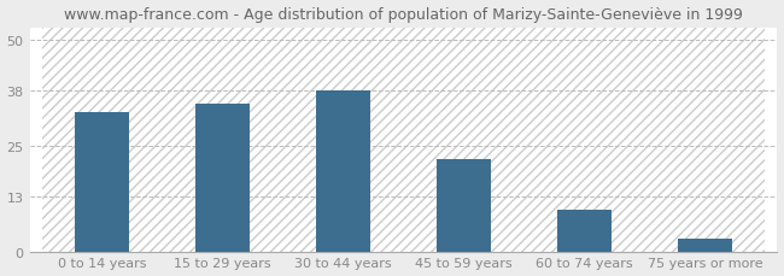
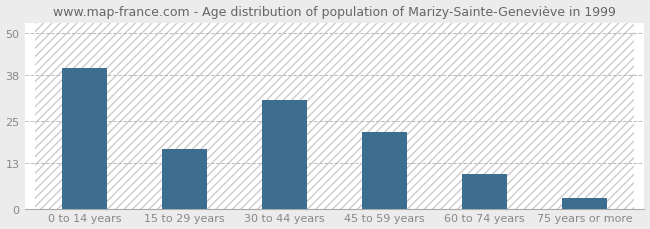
0 to 14 years: 33 -> 40
15 to 29 years: 35 -> 17
30 to 44 years: 38 -> 31
